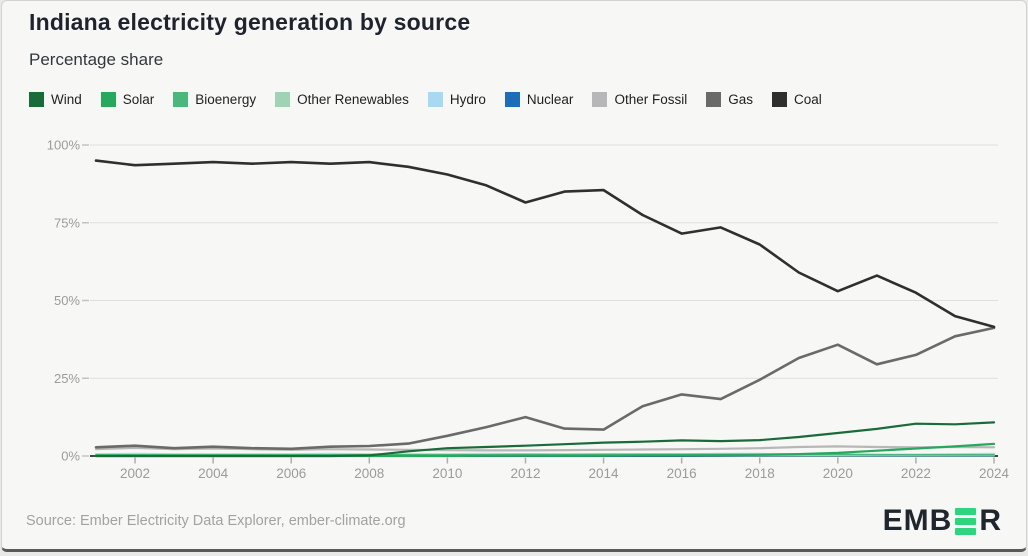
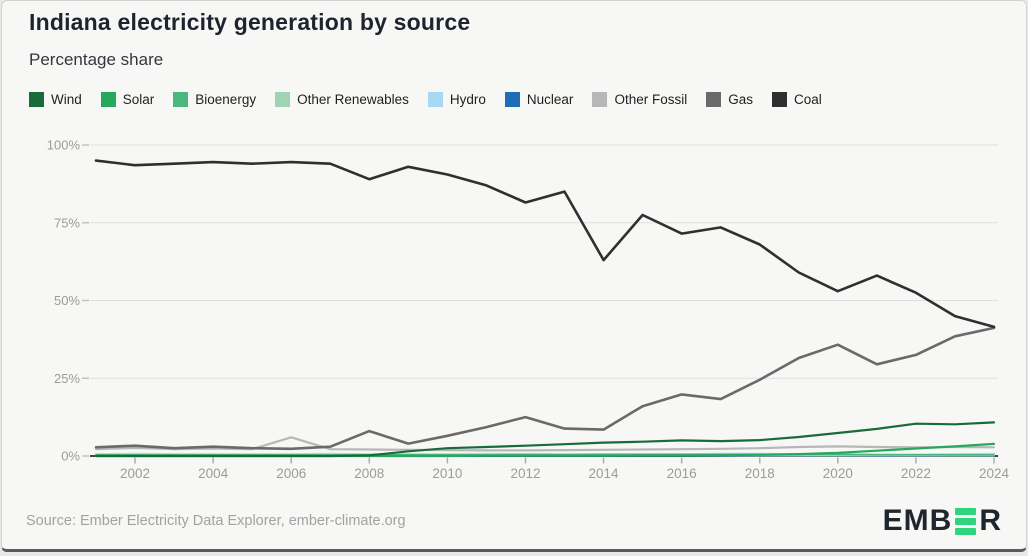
Other Fossil/2006: 2% -> 6%
Gas/2008: 3% -> 8%
Coal/2008: 94% -> 89%
Coal/2014: 86% -> 63%
